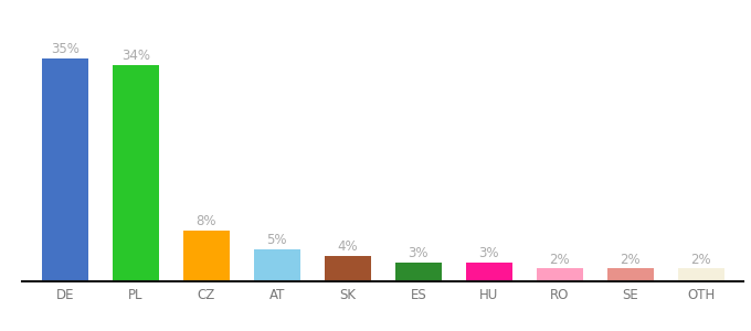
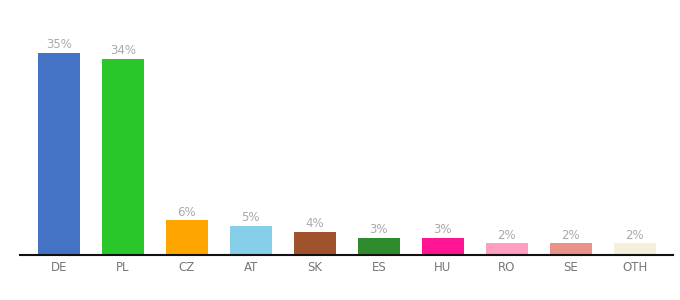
CZ: 8% -> 6%
